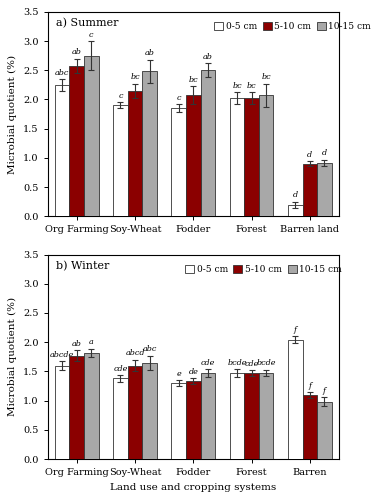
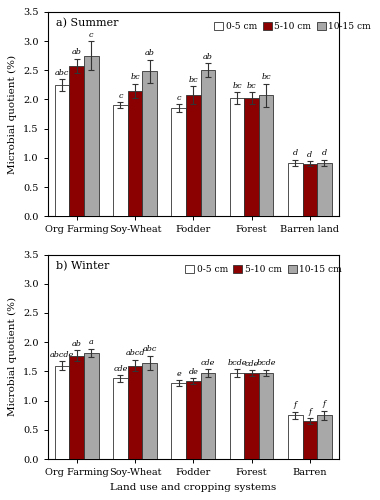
0-5 cm/Barren land: 0.20 -> 0.92
0-5 cm/Barren: 2.04 -> 0.75
5-10 cm/Barren: 1.10 -> 0.65
10-15 cm/Barren: 0.98 -> 0.75
